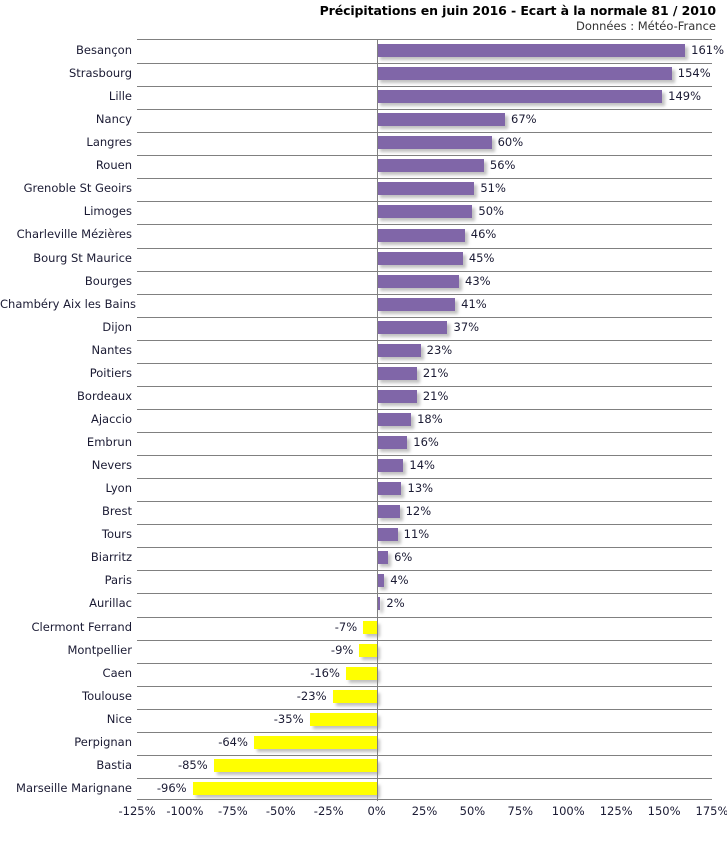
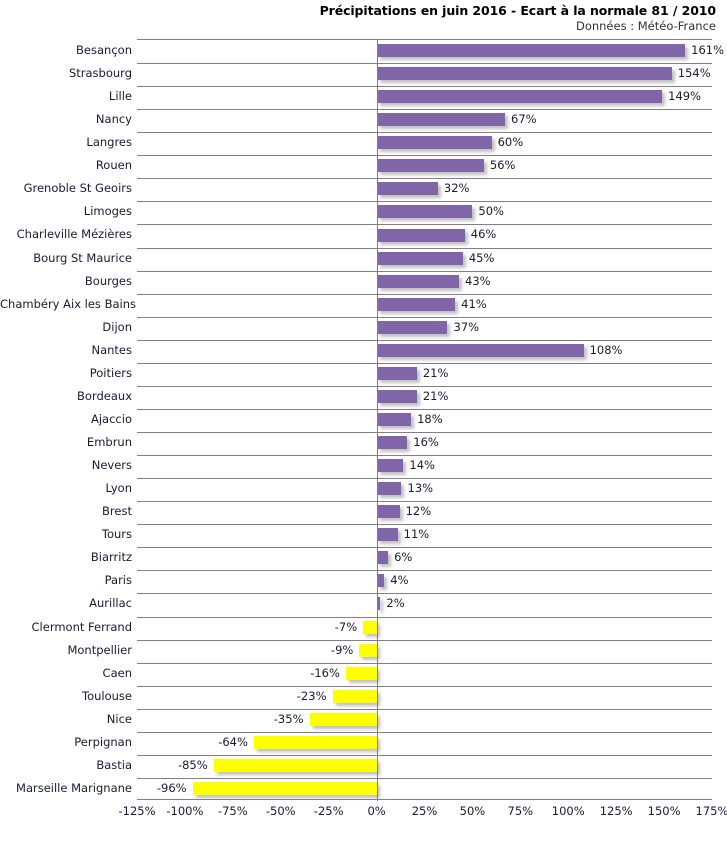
Grenoble St Geoirs: 51% -> 32%
Nantes: 23% -> 108%
